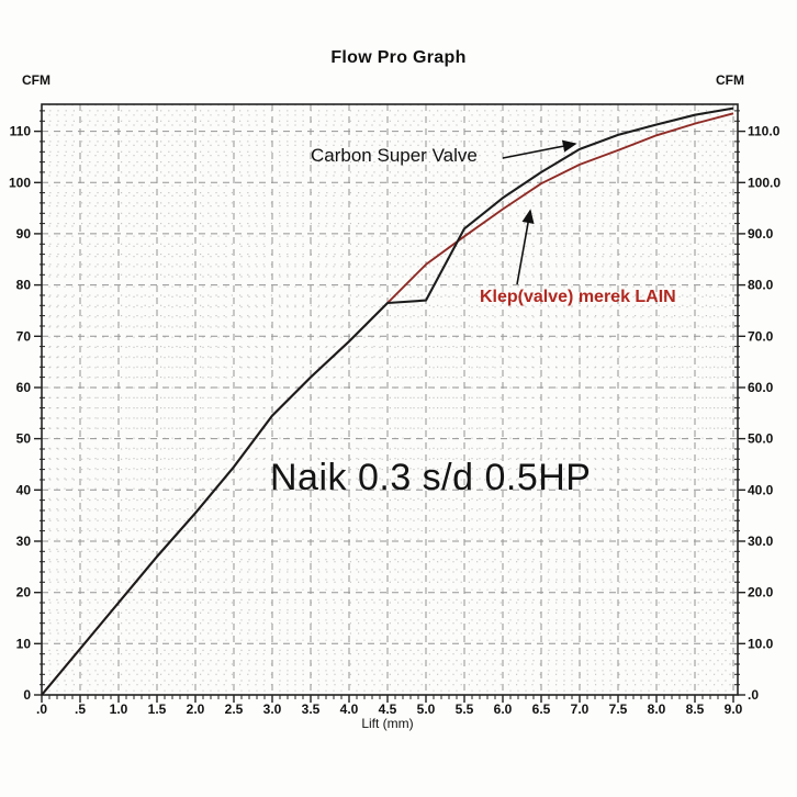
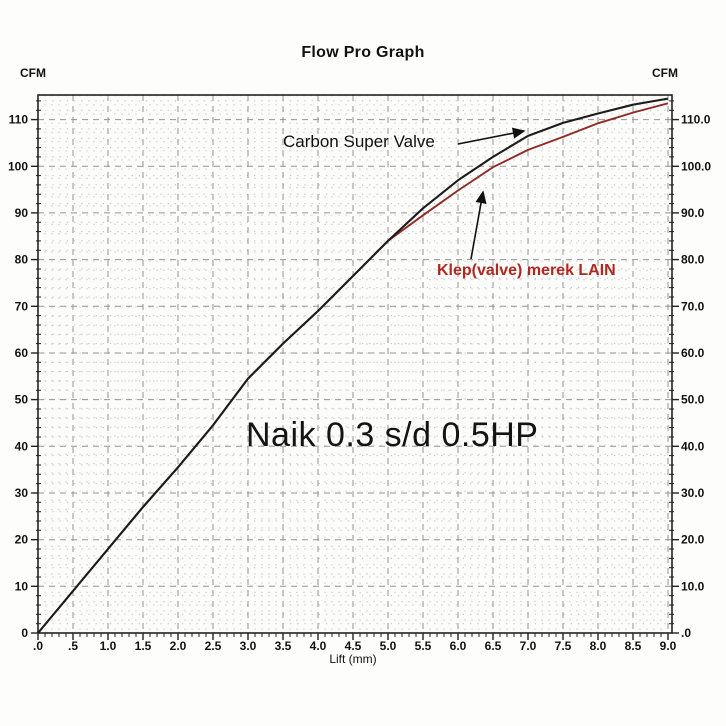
Carbon Super Valve/5.0: 77 -> 84
